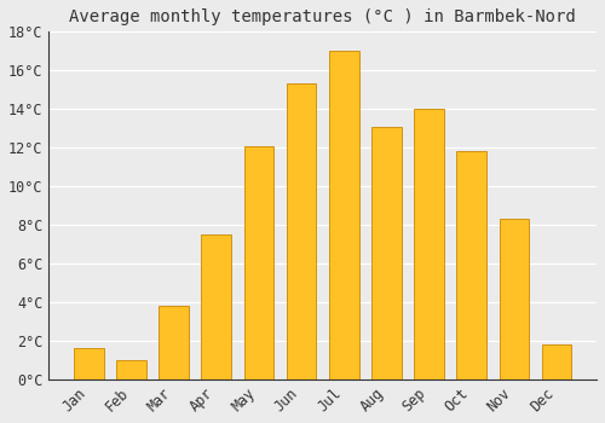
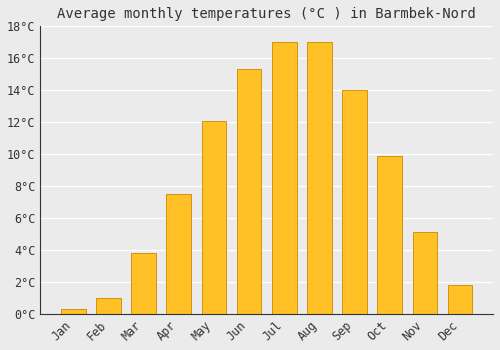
Jan: 1.6°C -> 0.3°C
Aug: 13.1°C -> 17.0°C
Oct: 11.8°C -> 9.9°C
Nov: 8.3°C -> 5.1°C
